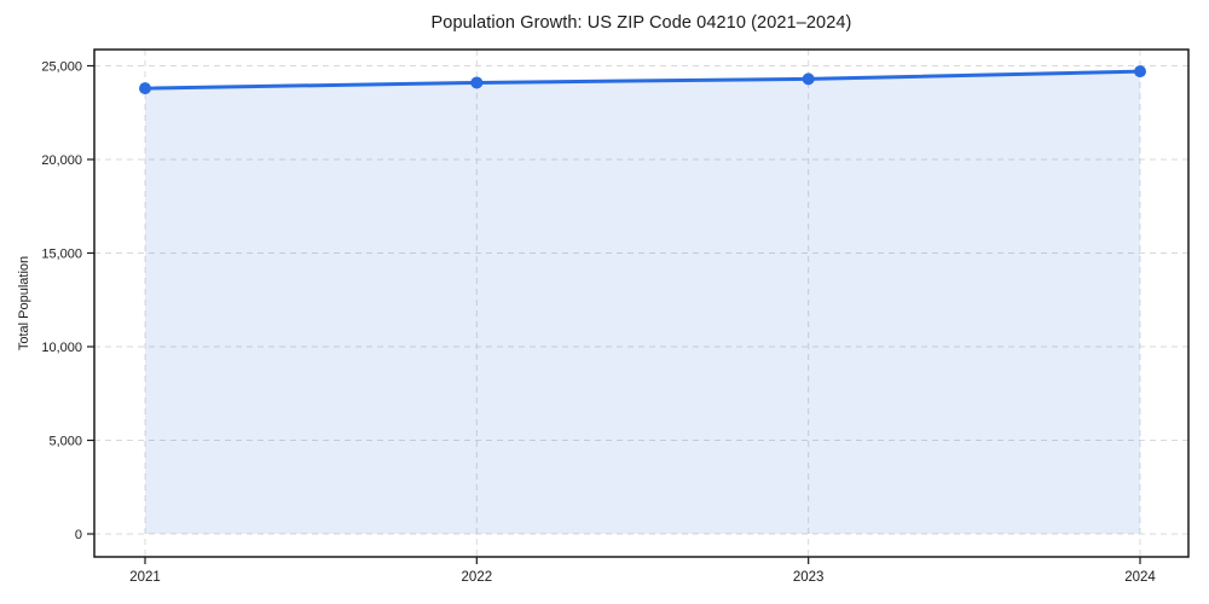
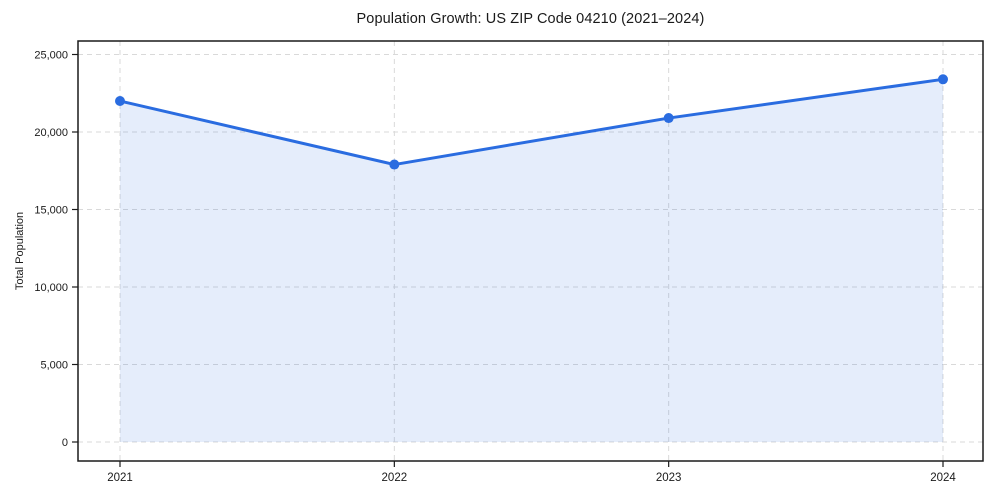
2021: 23800 -> 22000
2022: 24100 -> 17900
2023: 24300 -> 20900
2024: 24700 -> 23400
